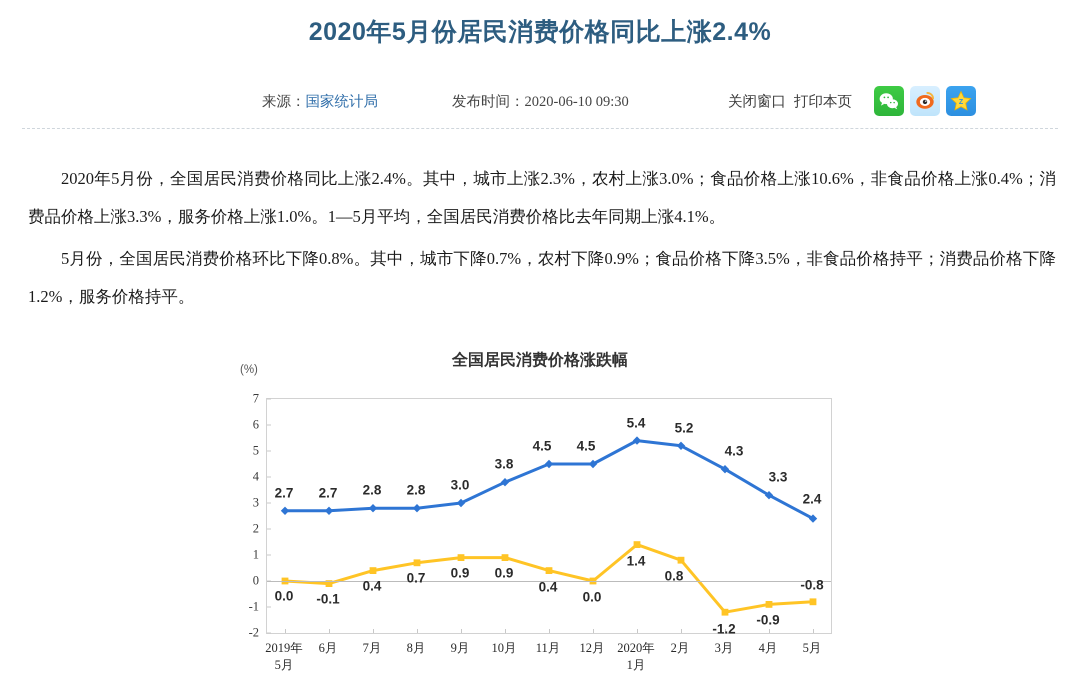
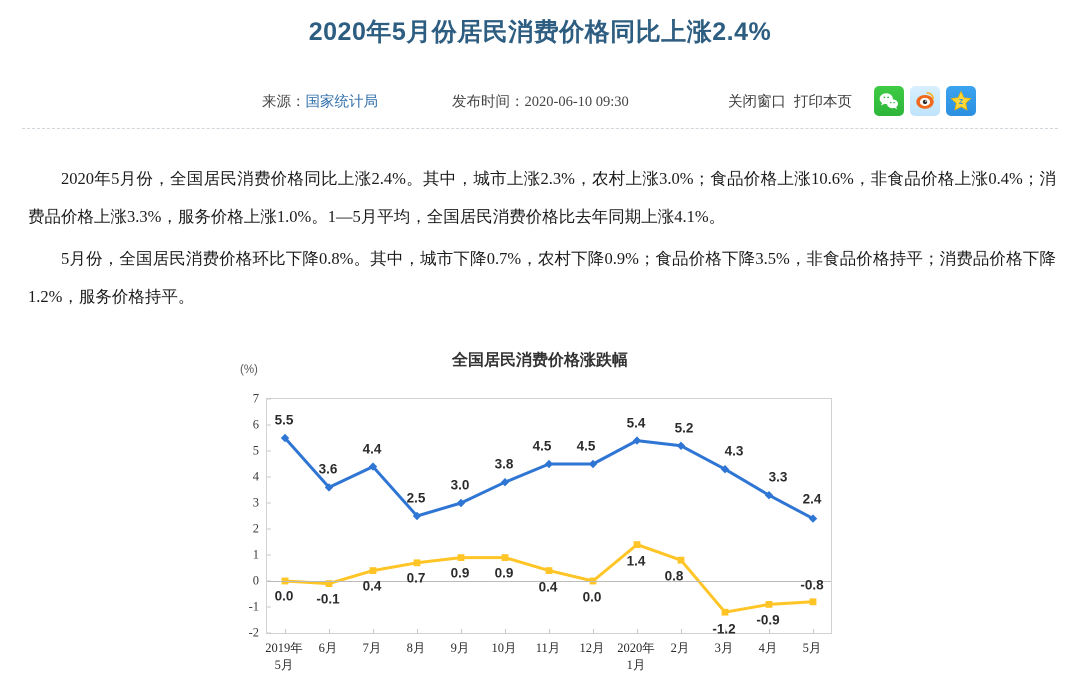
同比/2019年 5月: 2.7 -> 5.5
同比/6月: 2.7 -> 3.6
同比/7月: 2.8 -> 4.4
同比/8月: 2.8 -> 2.5
